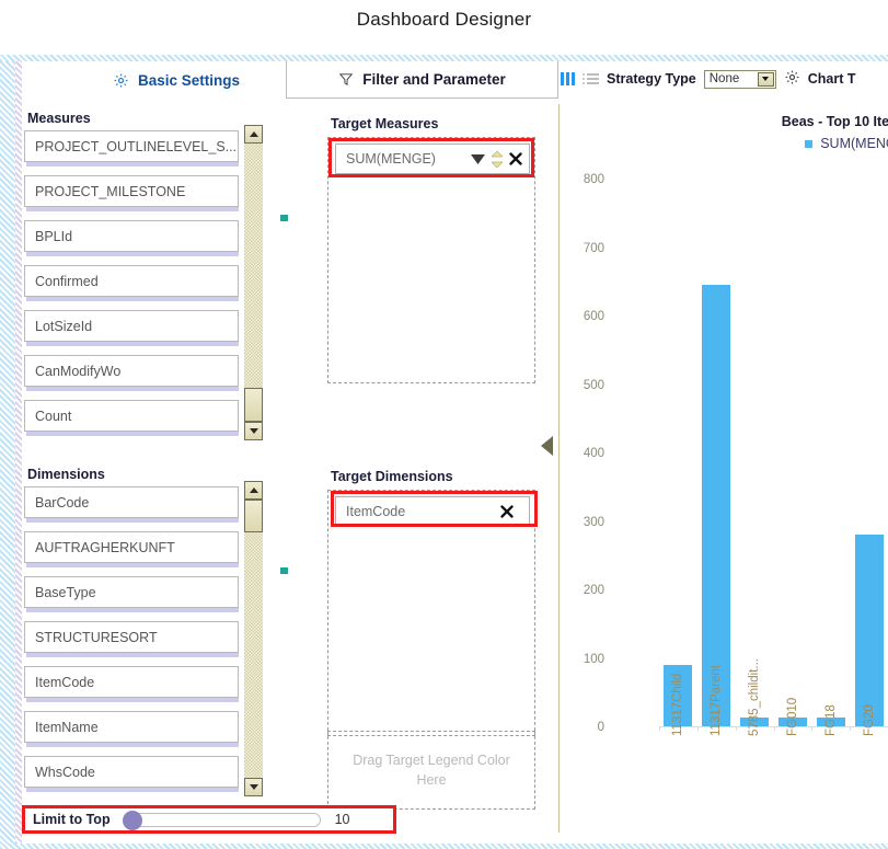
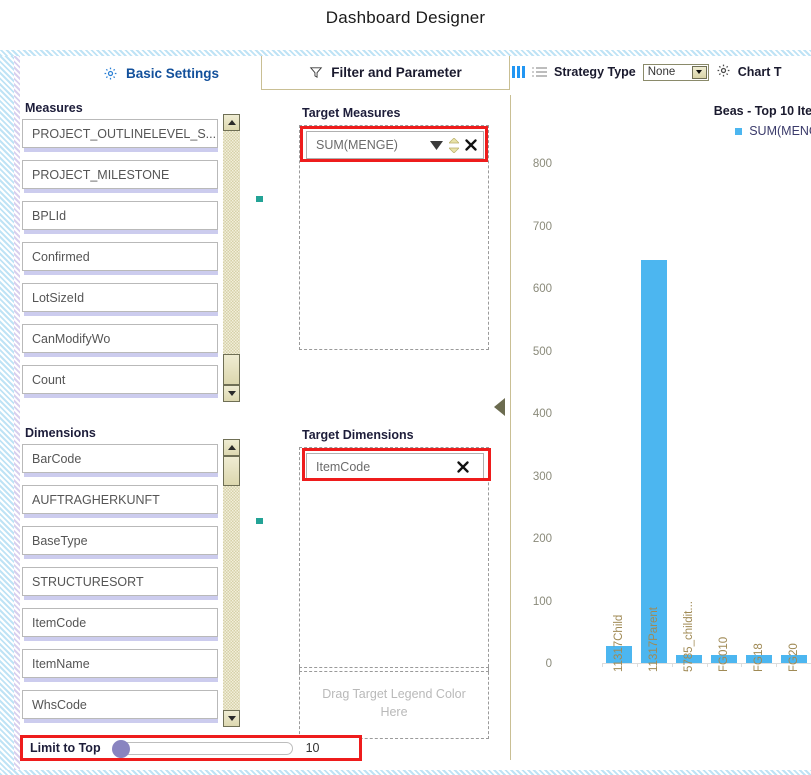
11317Child: 90 -> 30
FG20: 280 -> 10
